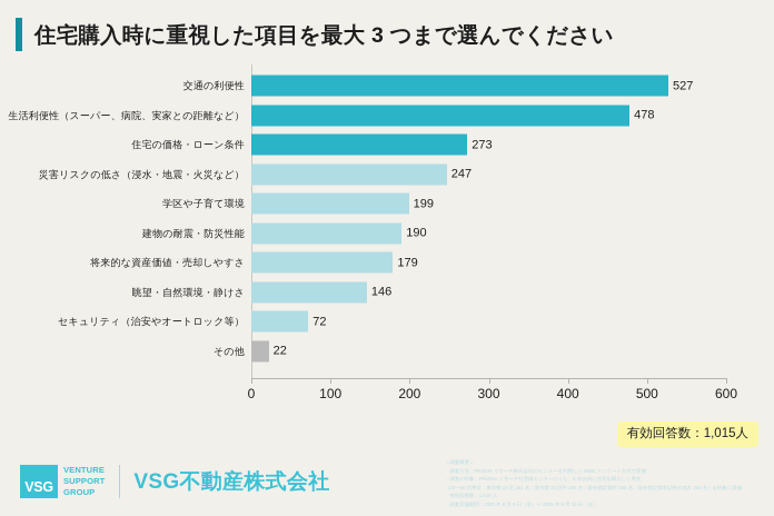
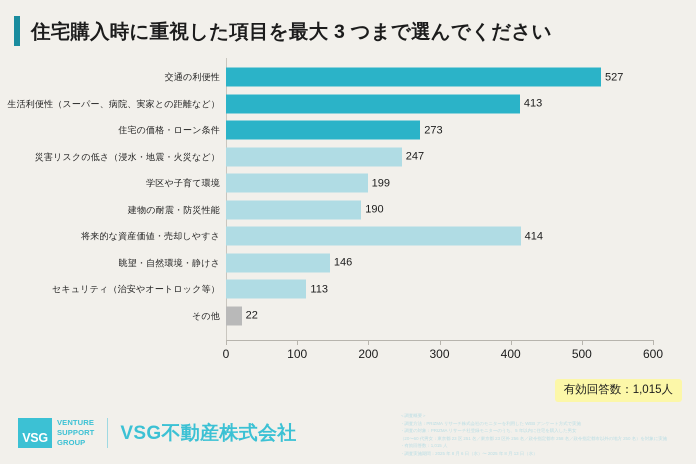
生活利便性（スーパー、病院、実家との距離など）: 478 -> 413
将来的な資産価値・売却しやすさ: 179 -> 414
セキュリティ（治安やオートロック等）: 72 -> 113
